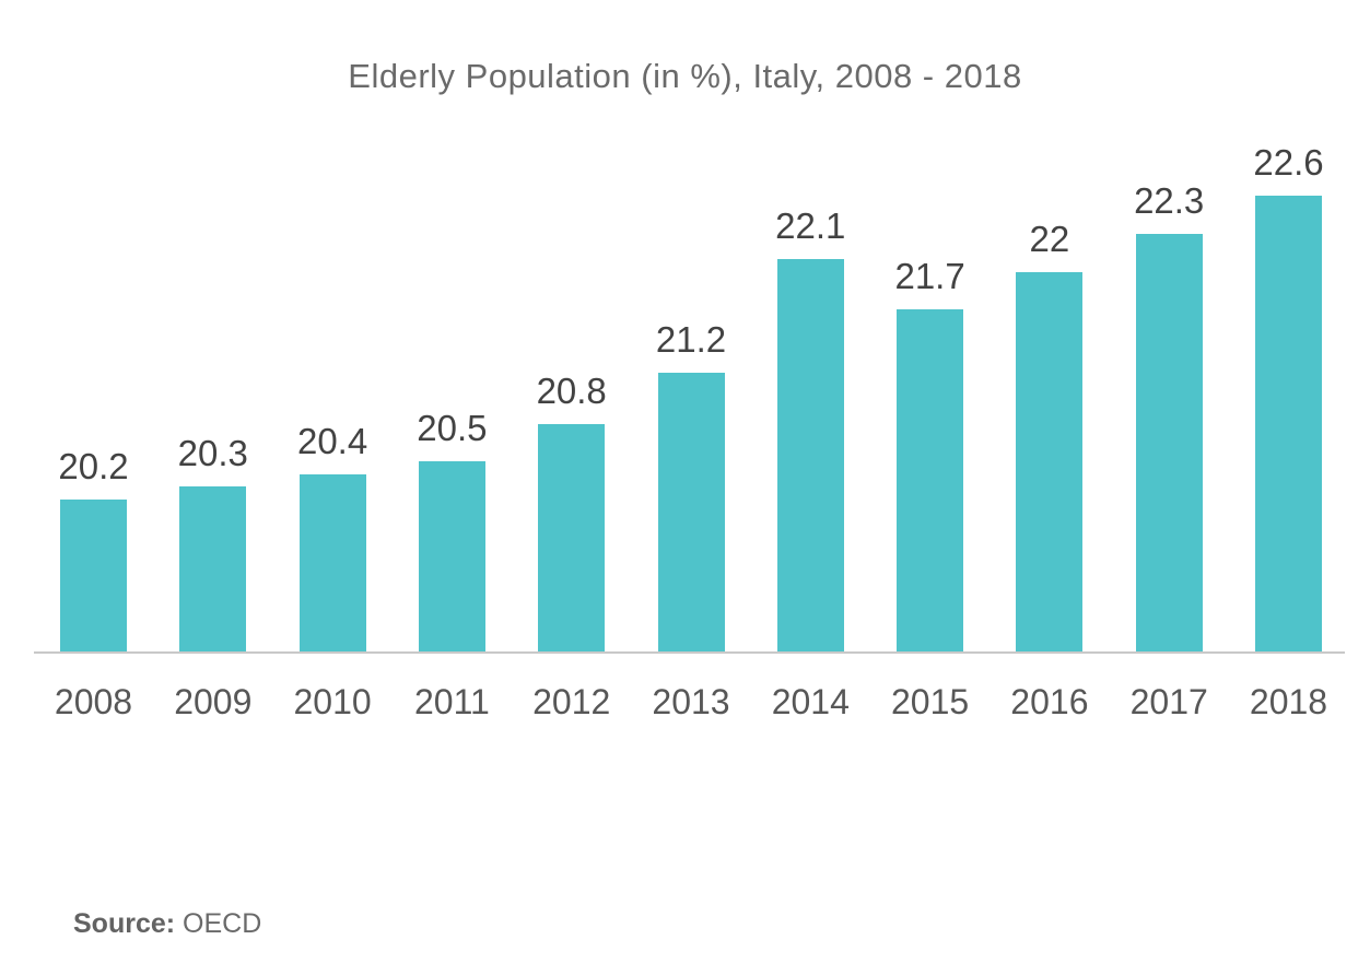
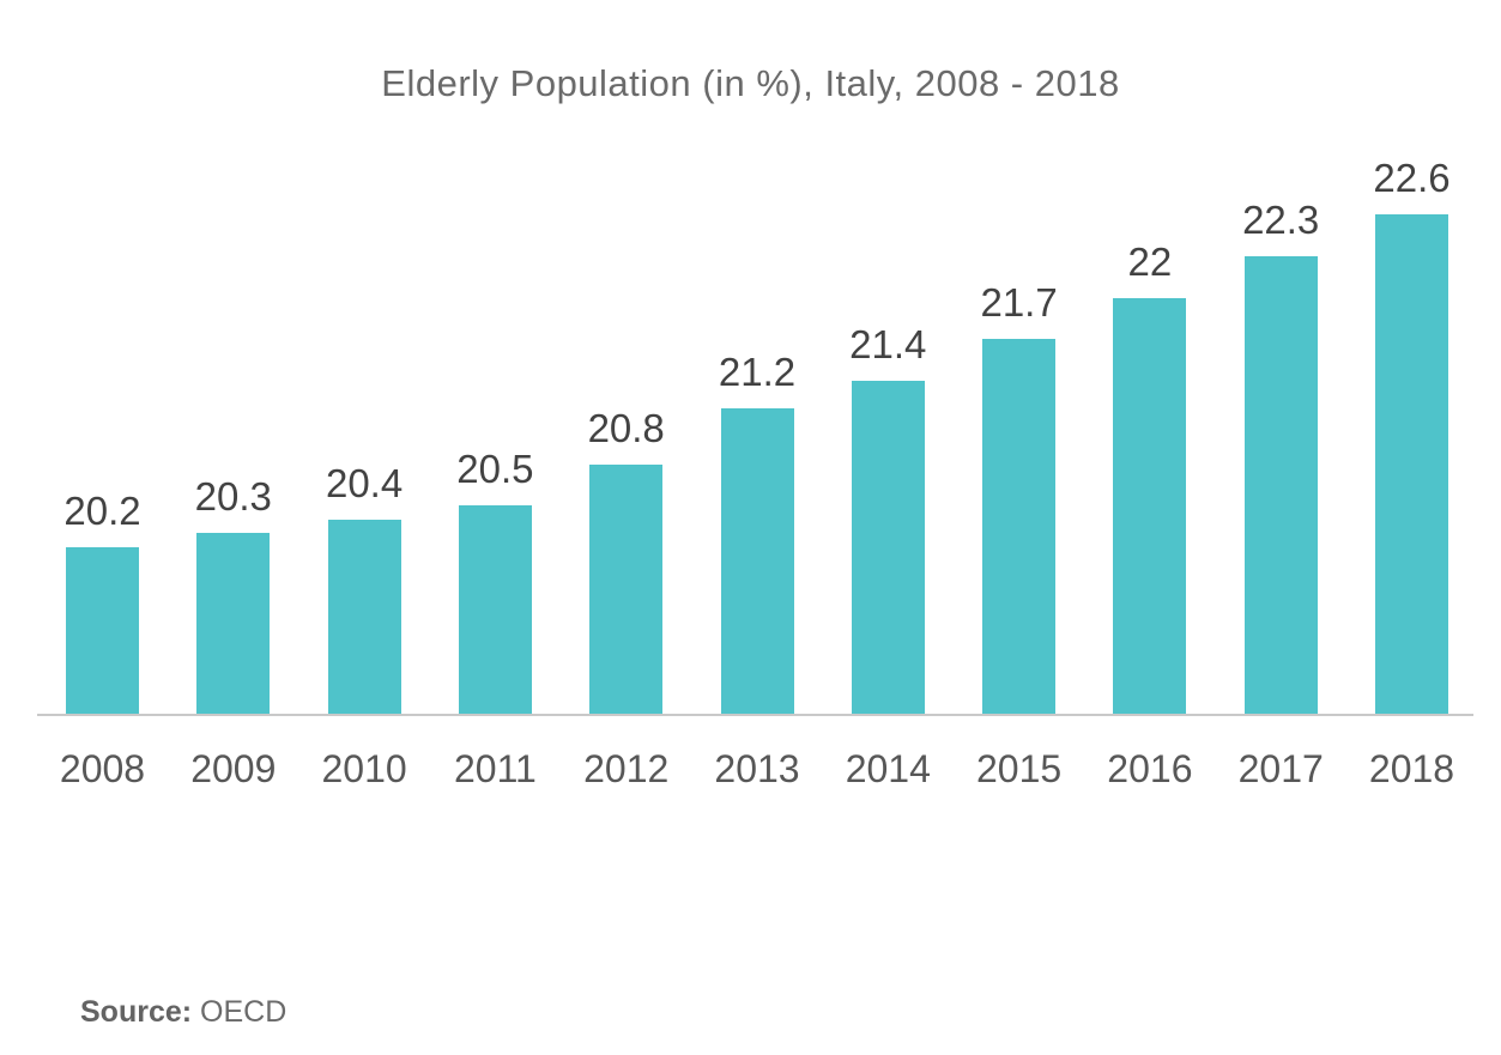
2014: 22.1 -> 21.4
